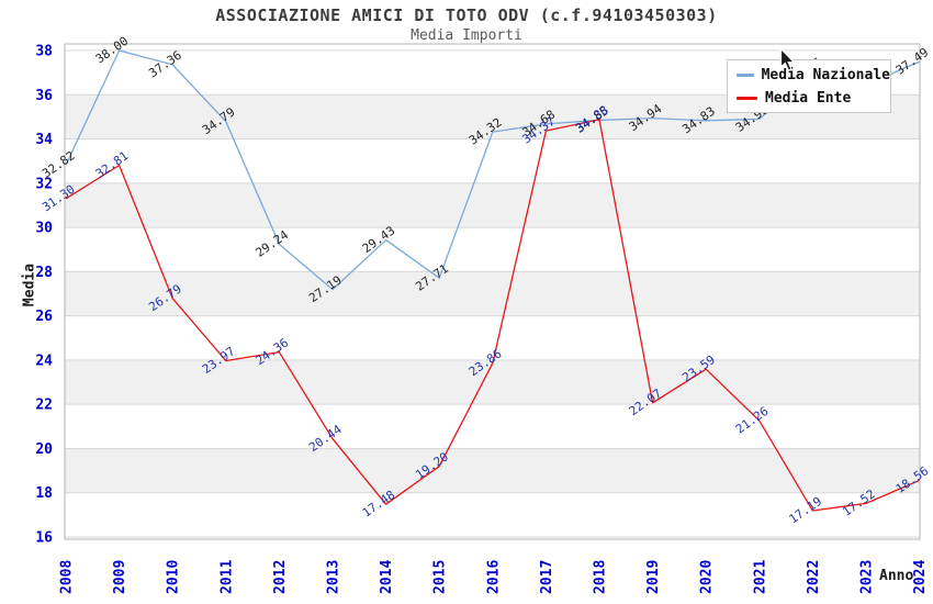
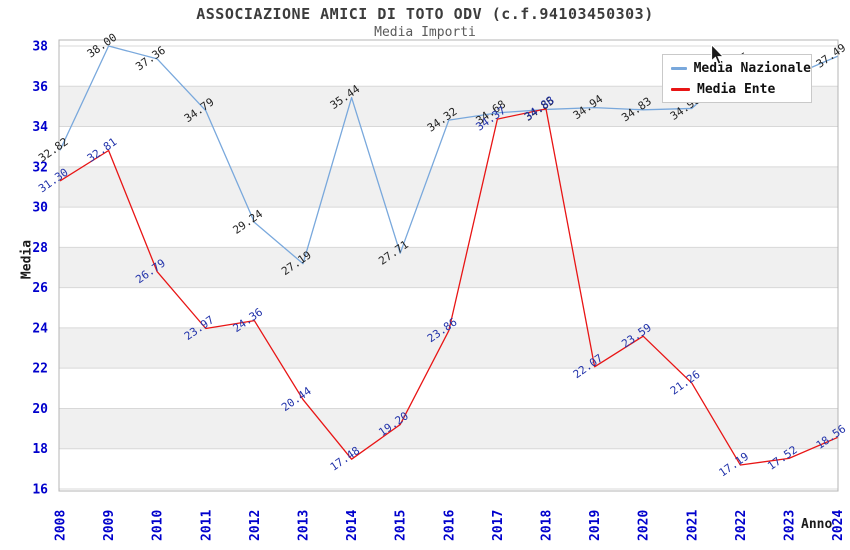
Media Nazionale/2014: 29.43 -> 35.44
